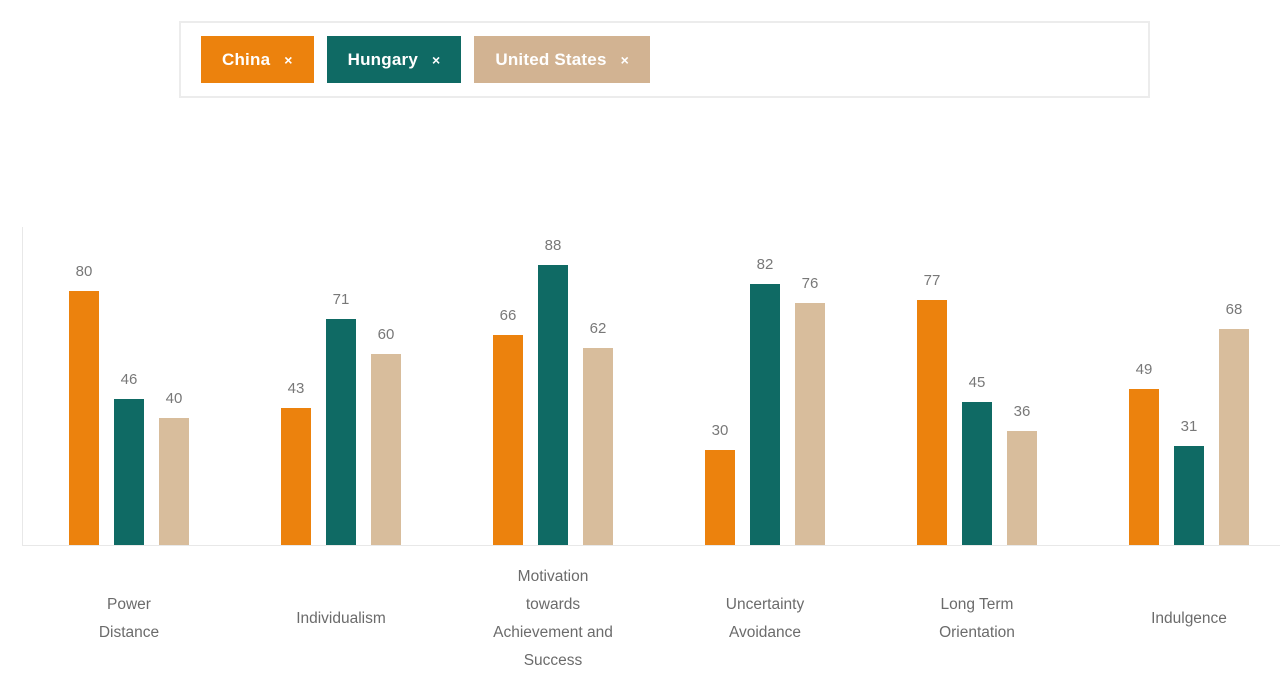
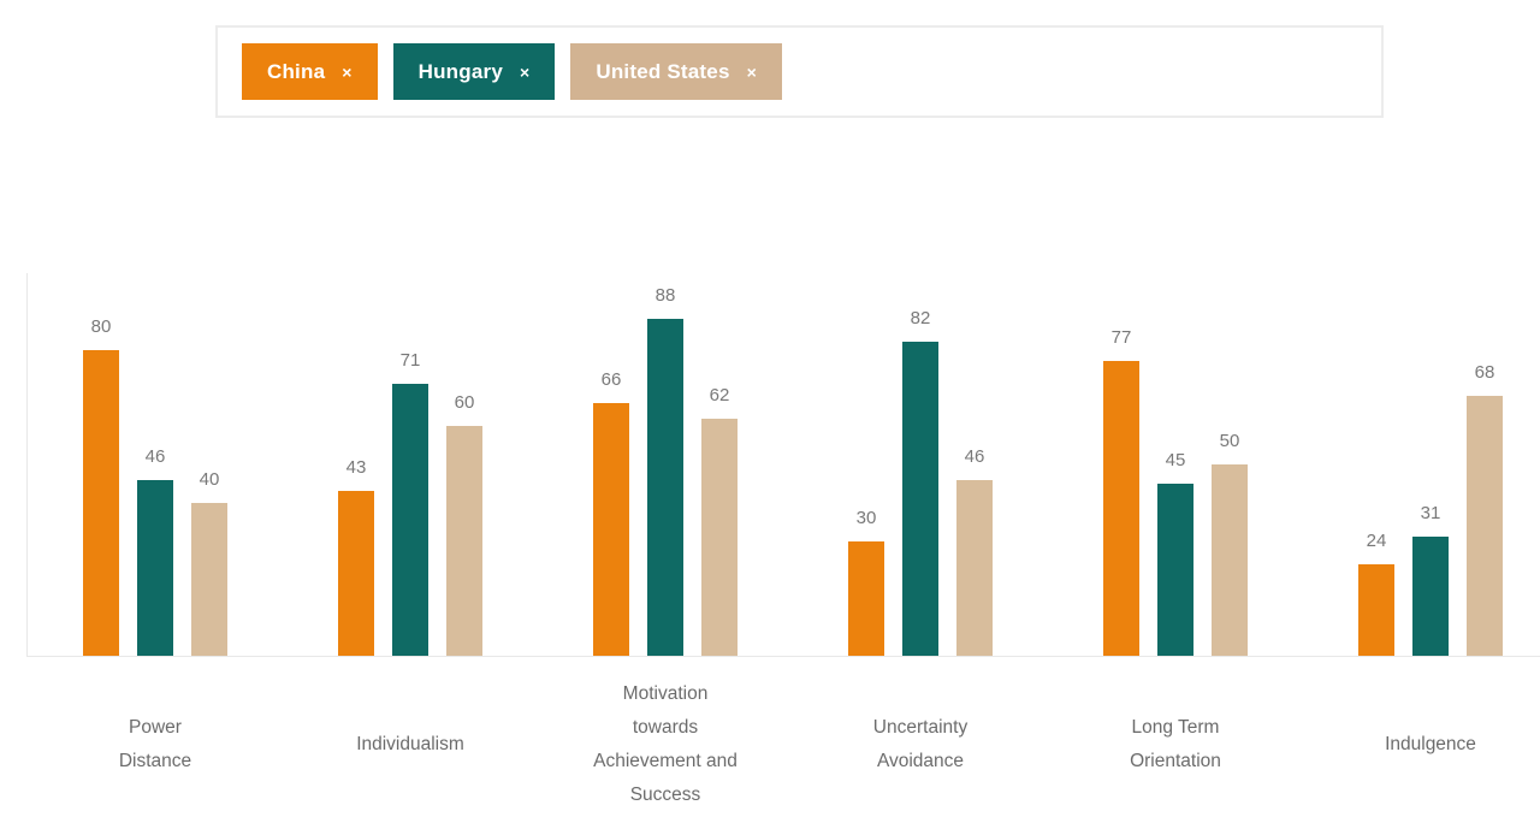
United States/Uncertainty Avoidance: 76 -> 46
United States/Long Term Orientation: 36 -> 50
China/Indulgence: 49 -> 24
